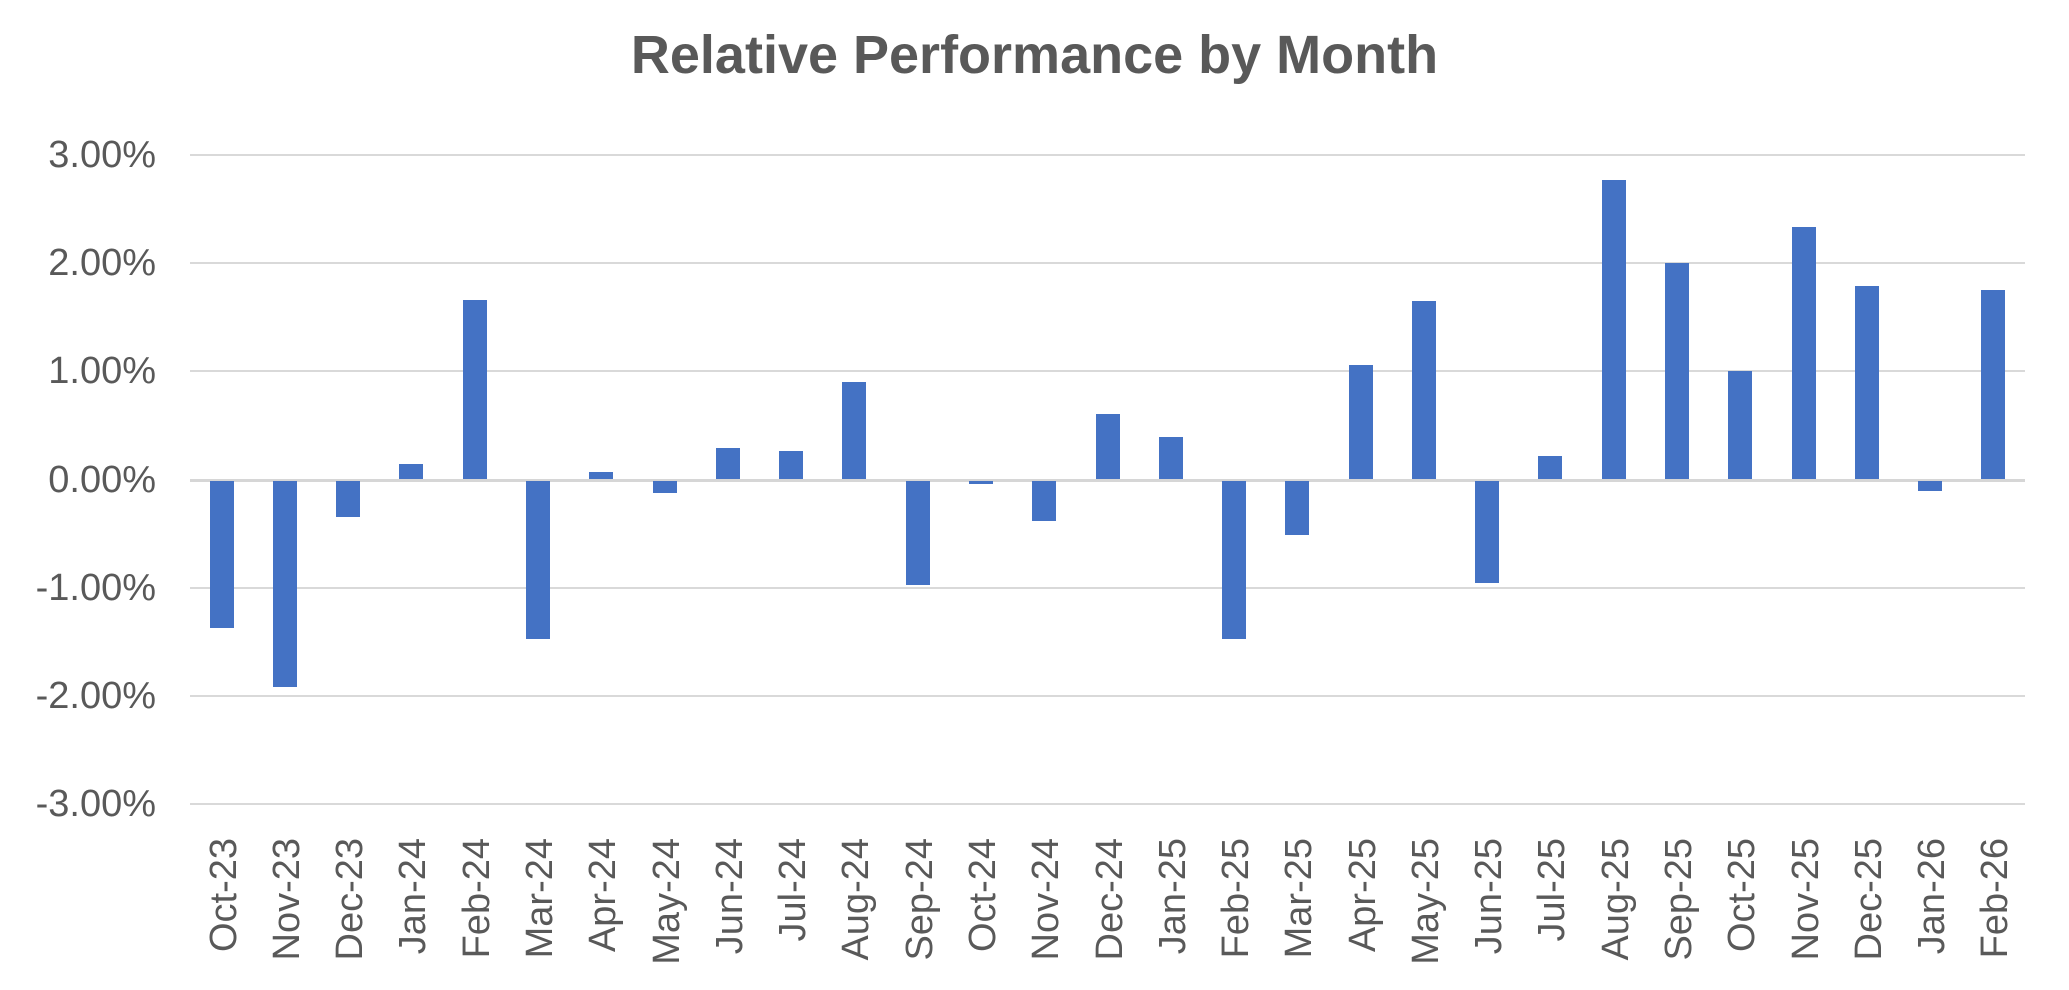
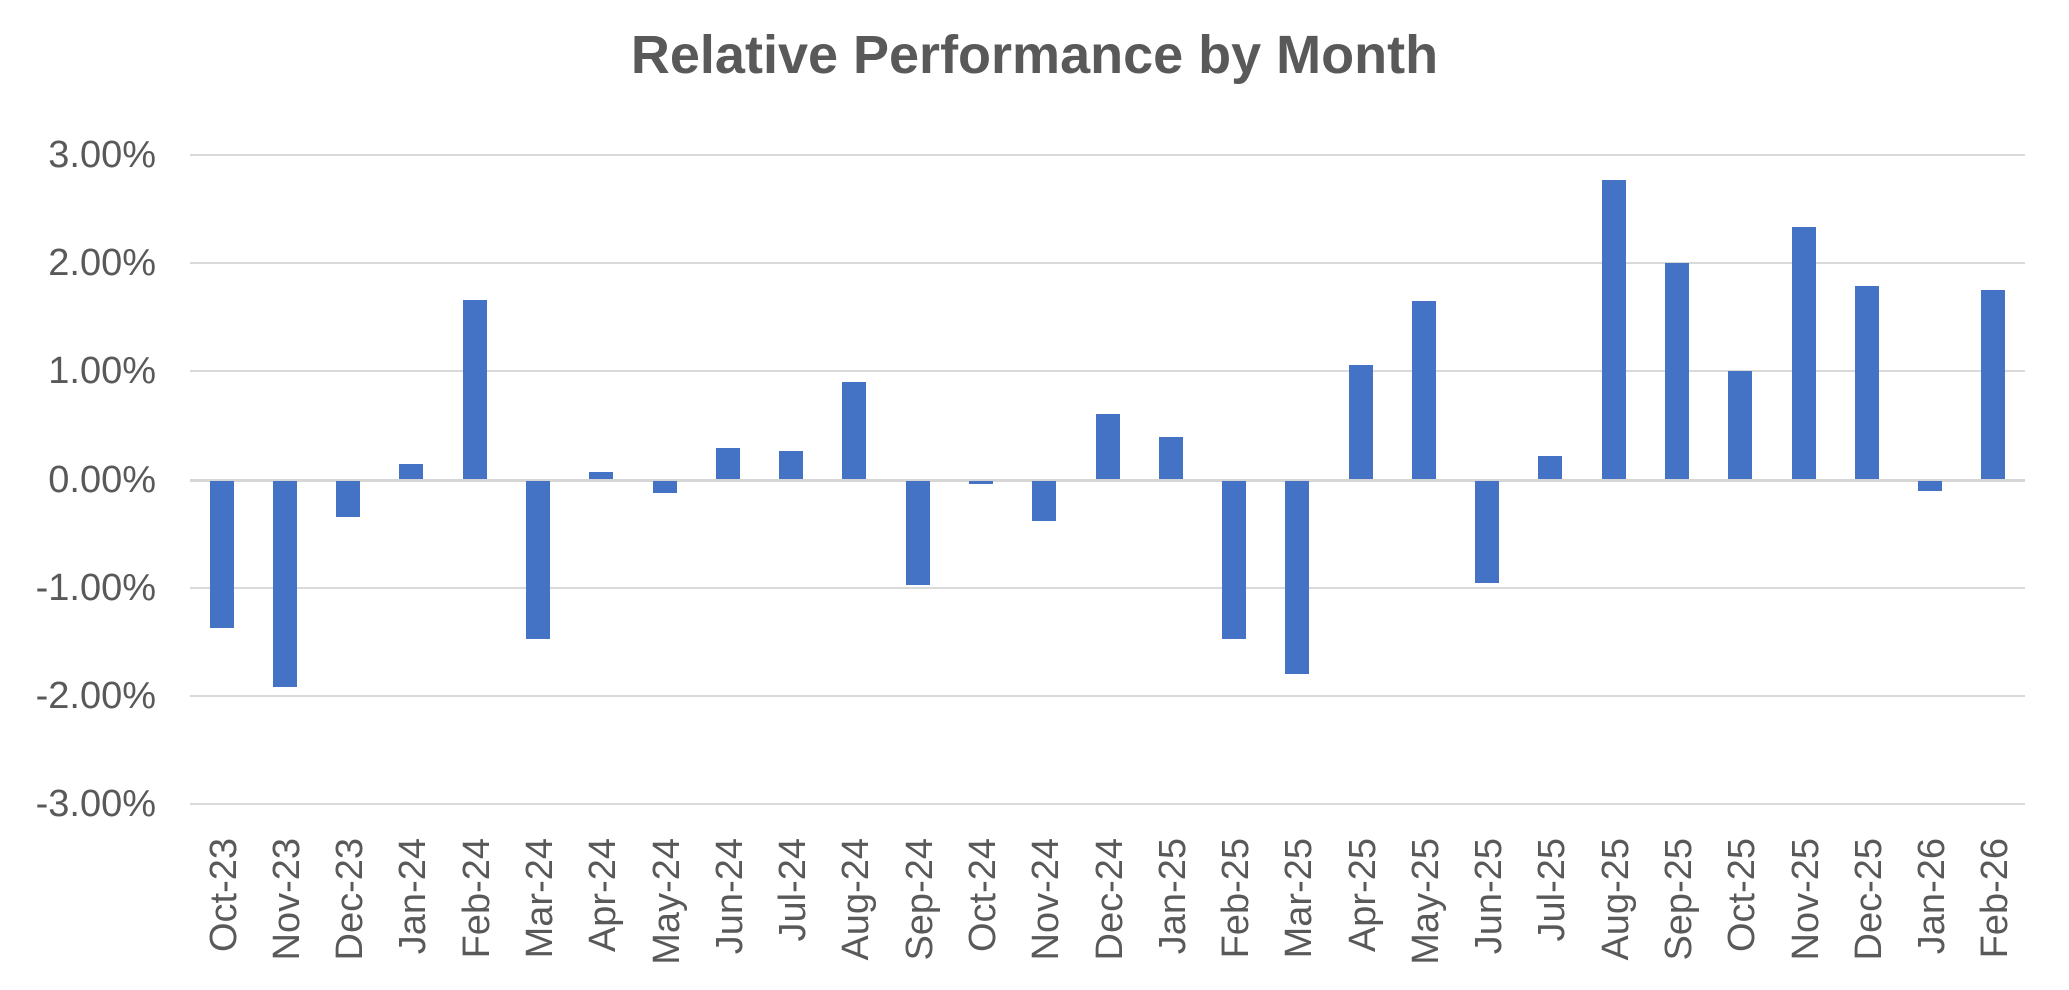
Mar-25: -0.50% -> -1.78%
